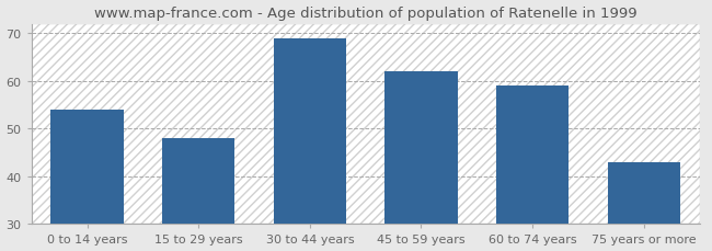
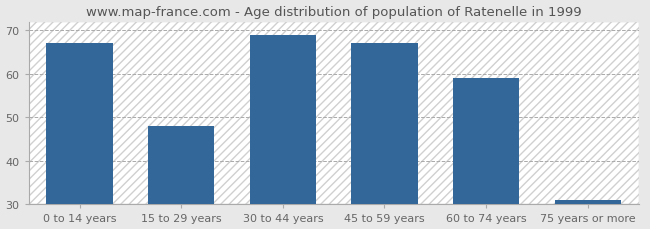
0 to 14 years: 54 -> 67
45 to 59 years: 62 -> 67
75 years or more: 43 -> 31
